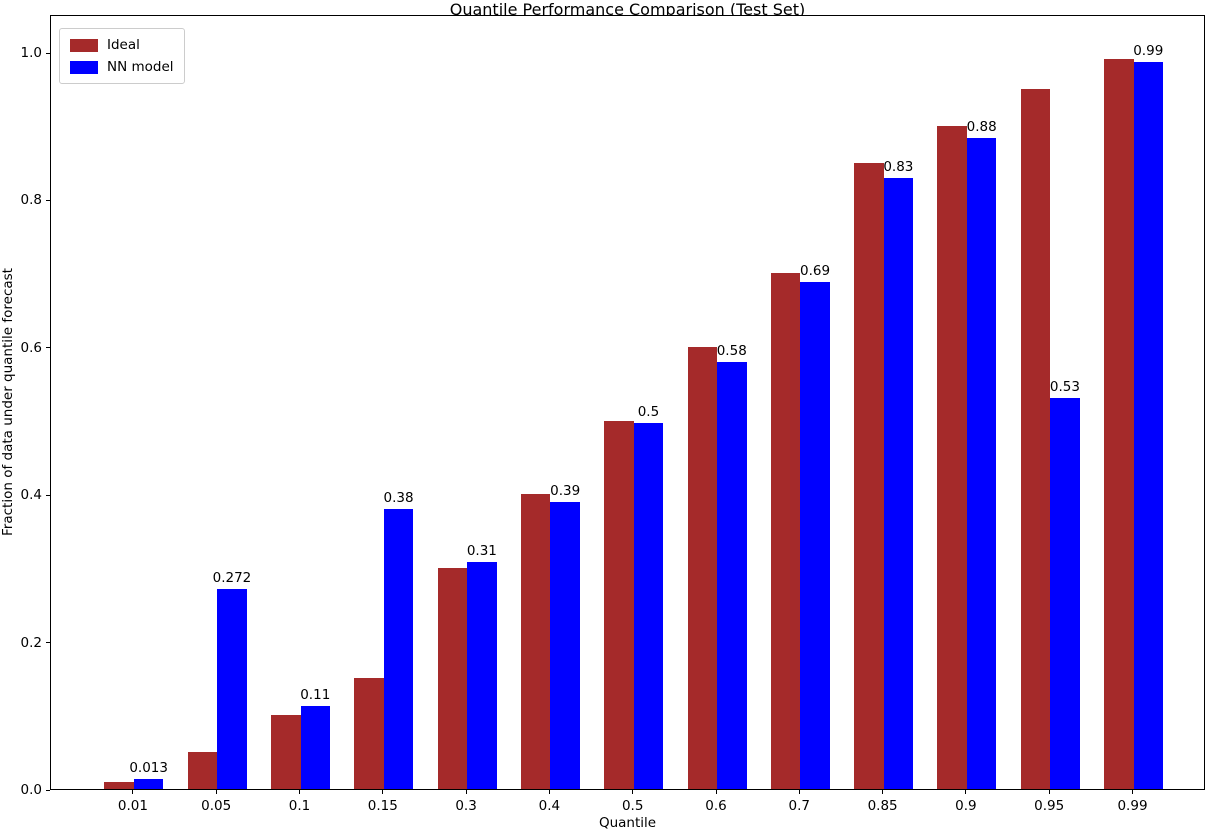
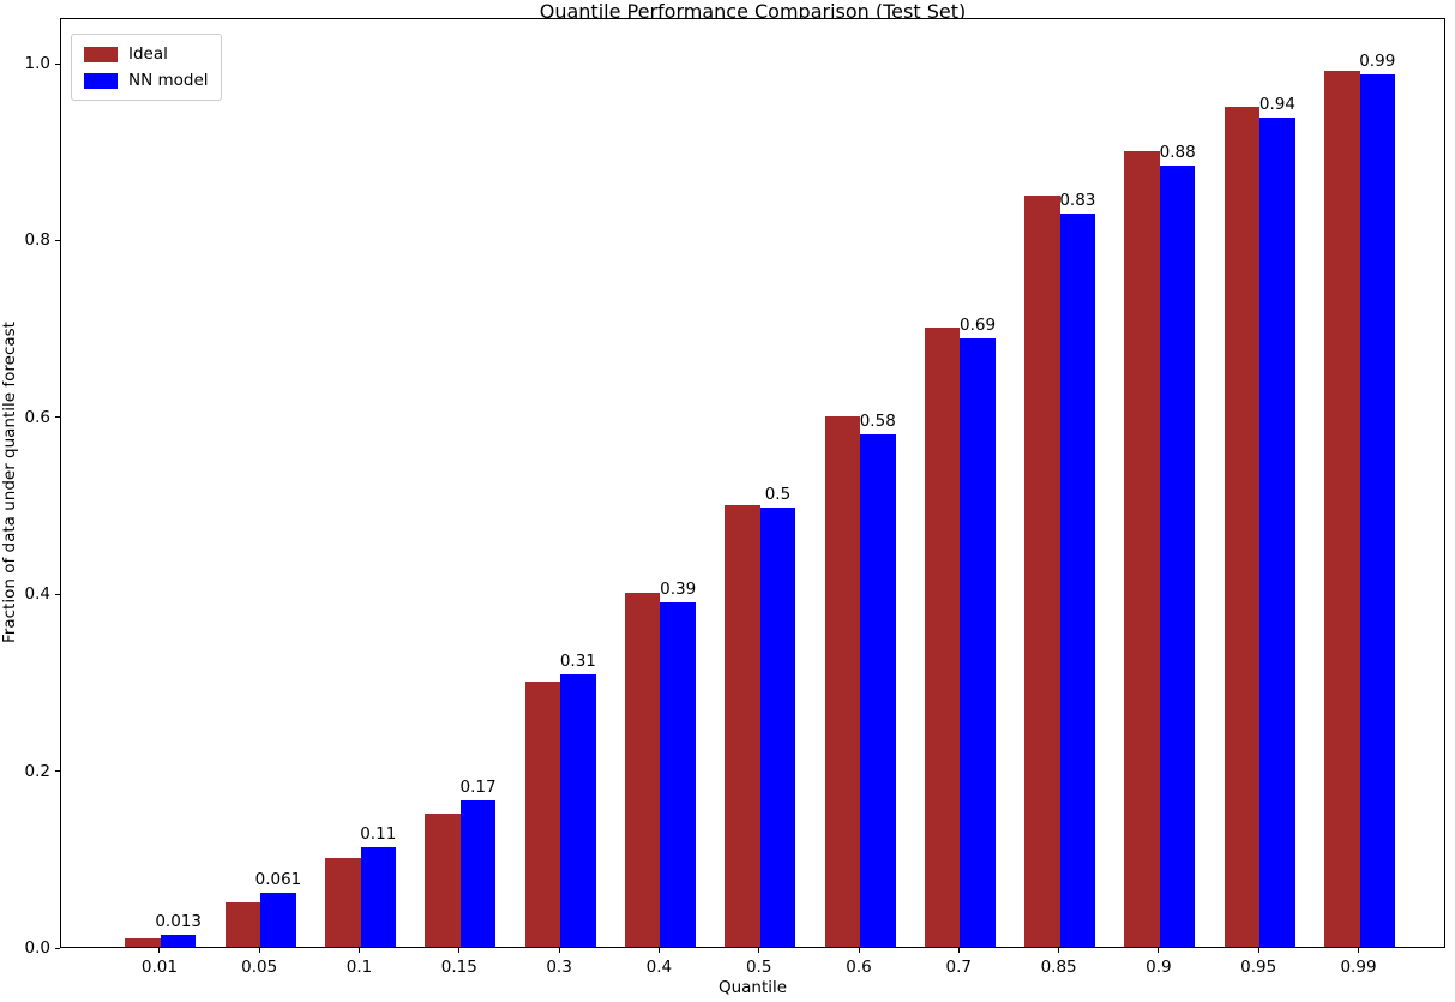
NN model/0.05: 0.272 -> 0.061
NN model/0.15: 0.38 -> 0.17
NN model/0.95: 0.53 -> 0.94
